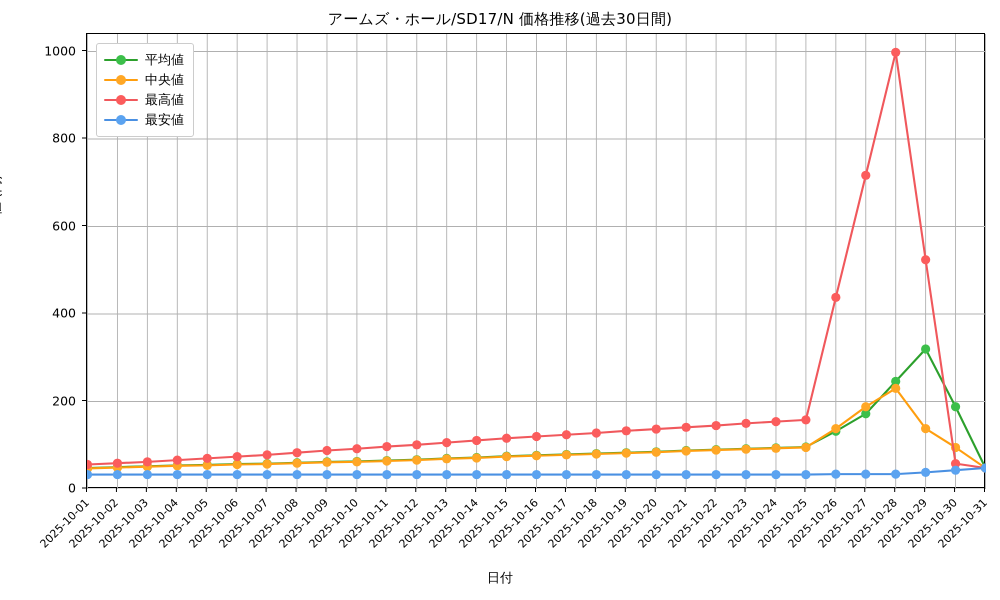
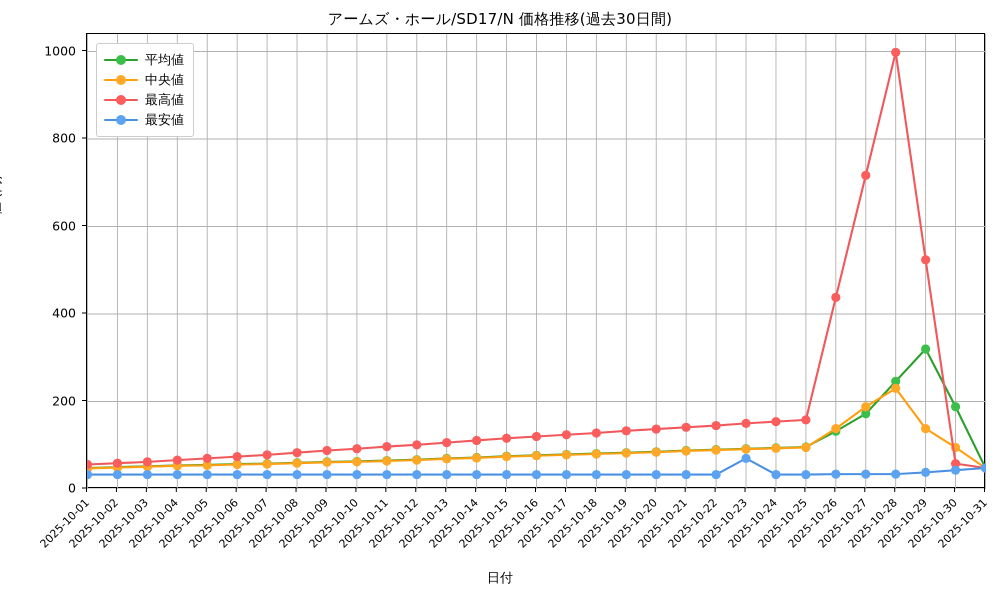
最安値/2025-10-23: 30 -> 70
